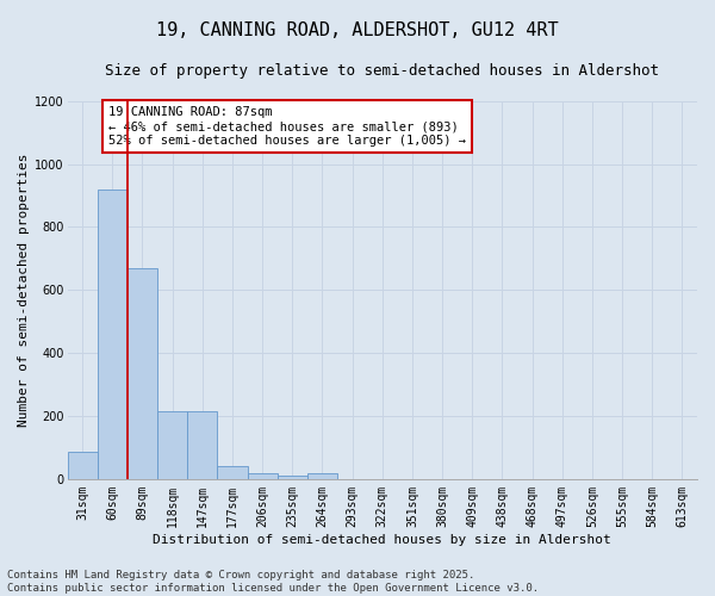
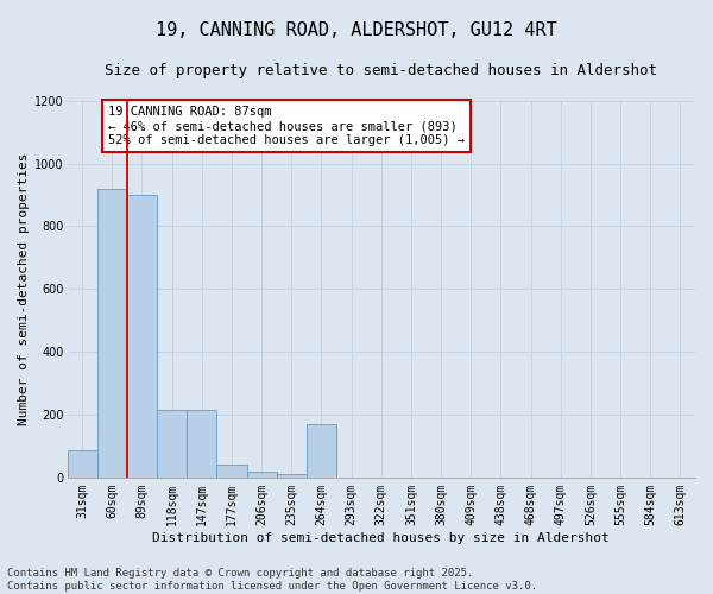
89sqm: 670 -> 900
264sqm: 20 -> 170
